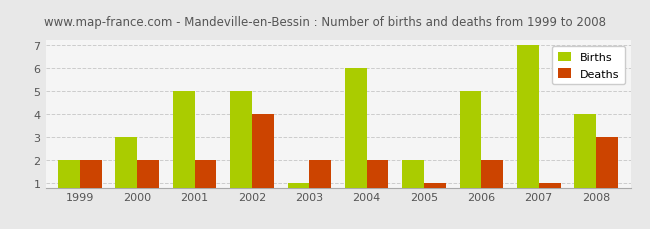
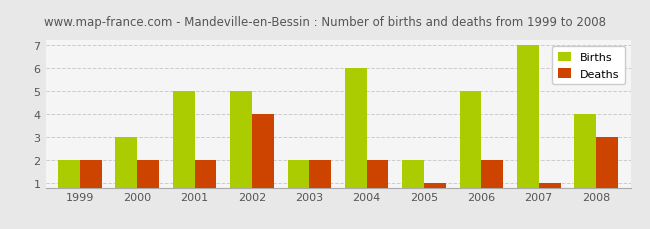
Births/2003: 1 -> 2
